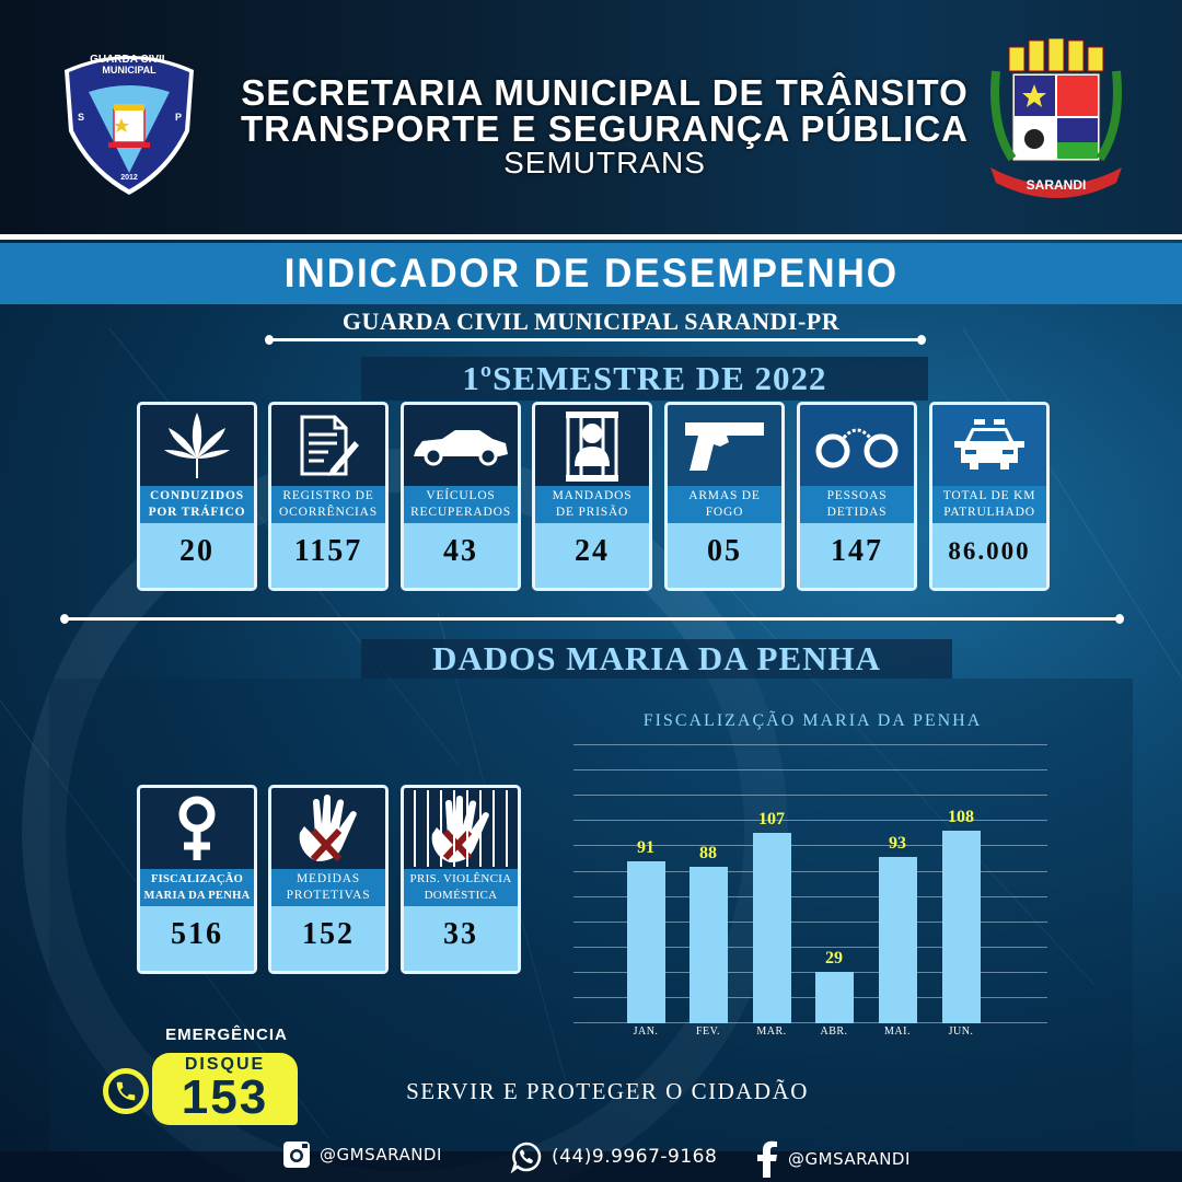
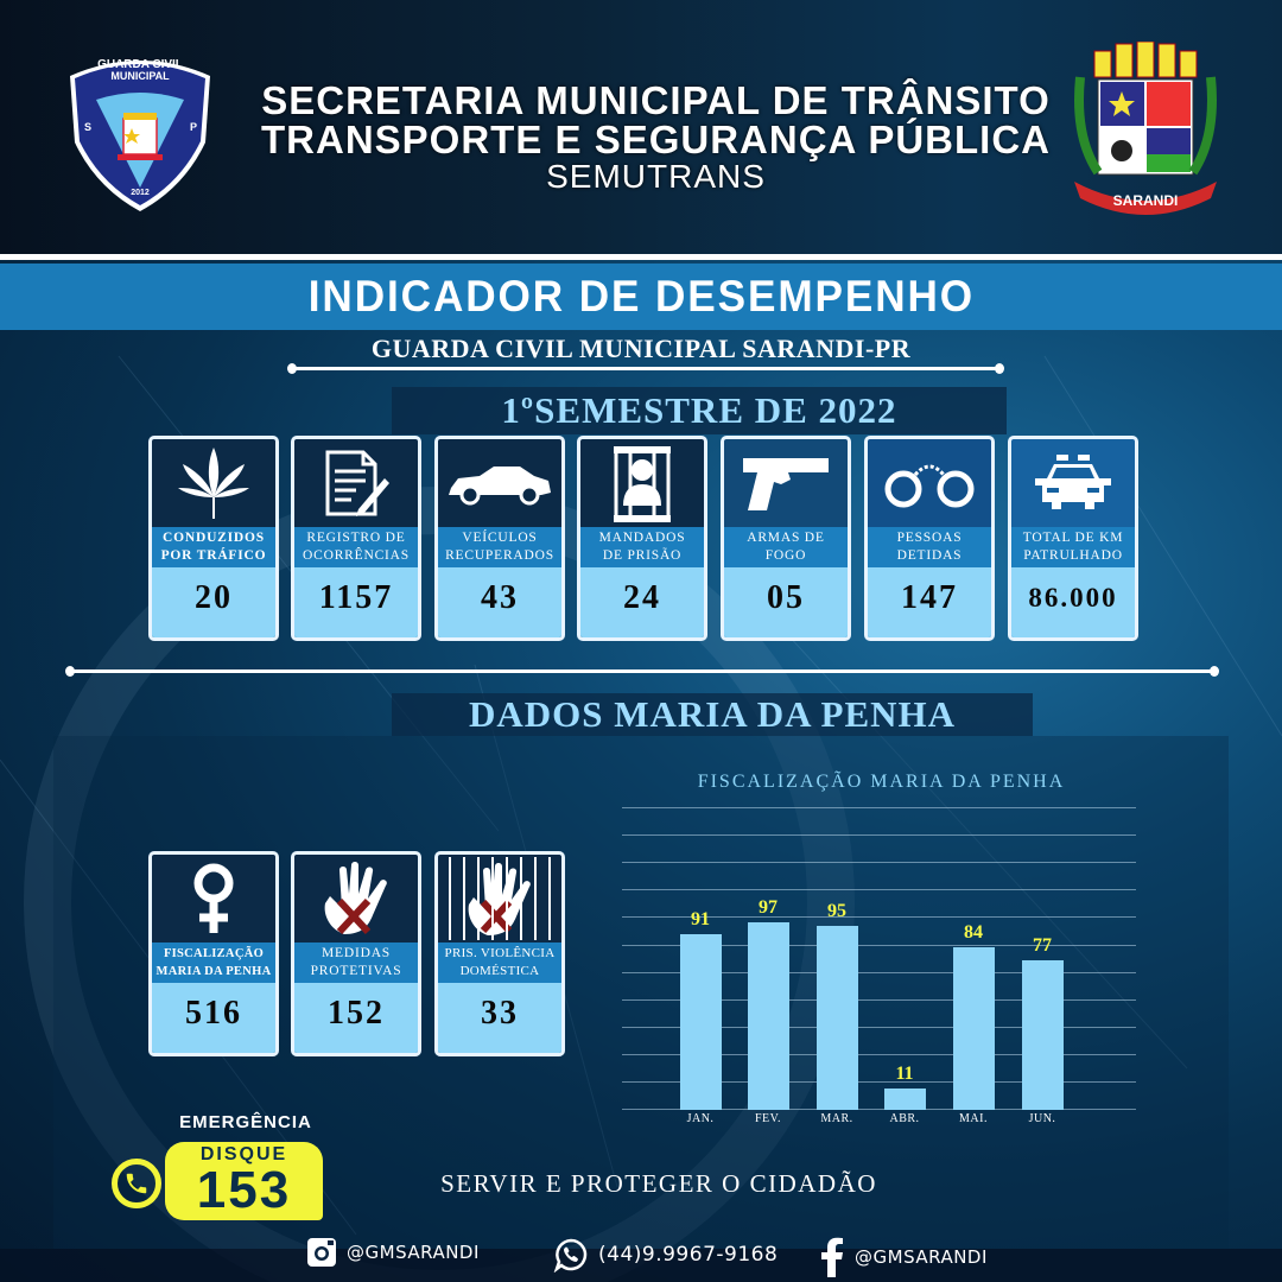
FEV.: 88 -> 97
MAR.: 107 -> 95
ABR.: 29 -> 11
MAI.: 93 -> 84
JUN.: 108 -> 77
